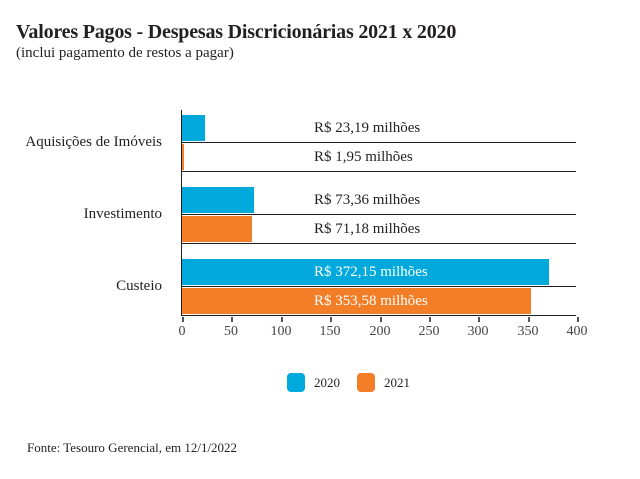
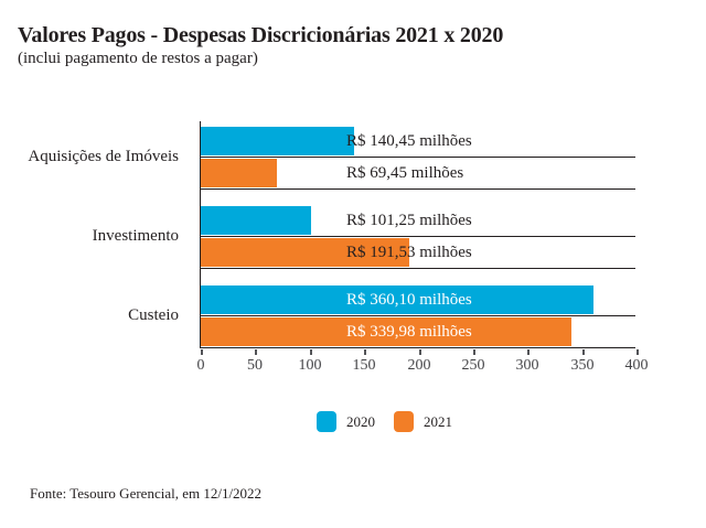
2020/Aquisições de Imóveis: 23,19 -> 140,45
2021/Aquisições de Imóveis: 1,95 -> 69,45
2020/Investimento: 73,36 -> 101,25
2021/Investimento: 71,18 -> 191,53
2020/Custeio: 372,15 -> 360,10
2021/Custeio: 353,58 -> 339,98
